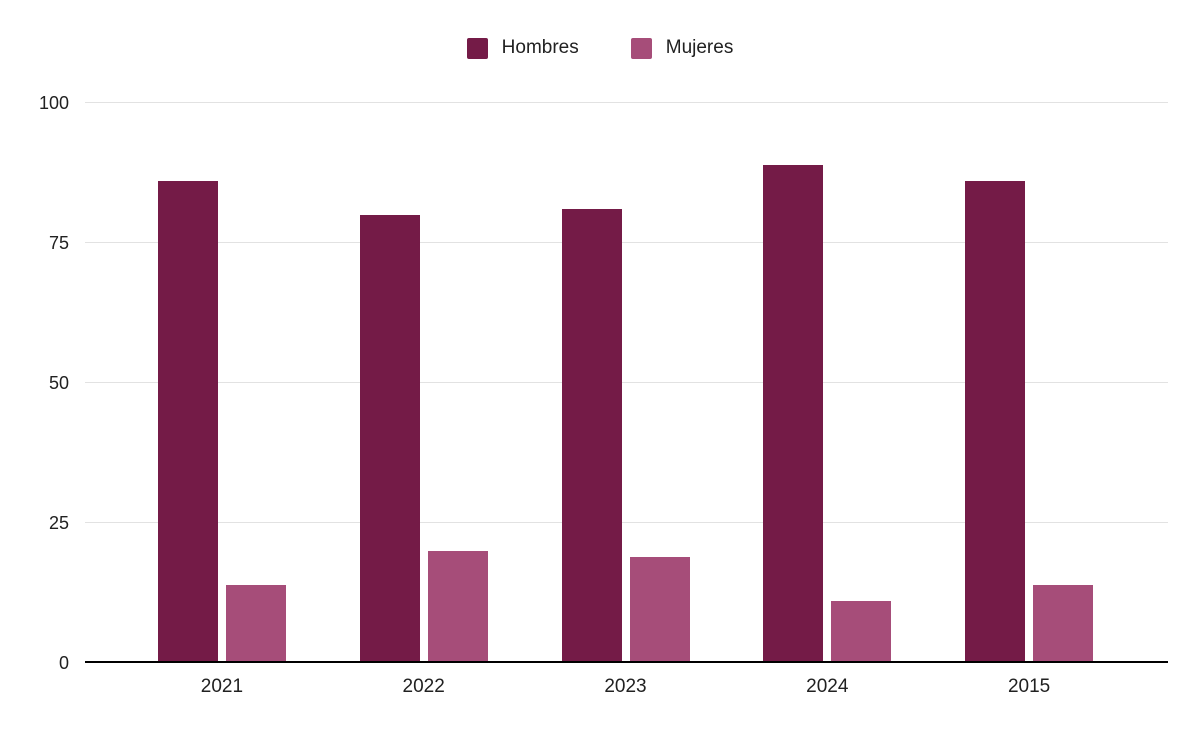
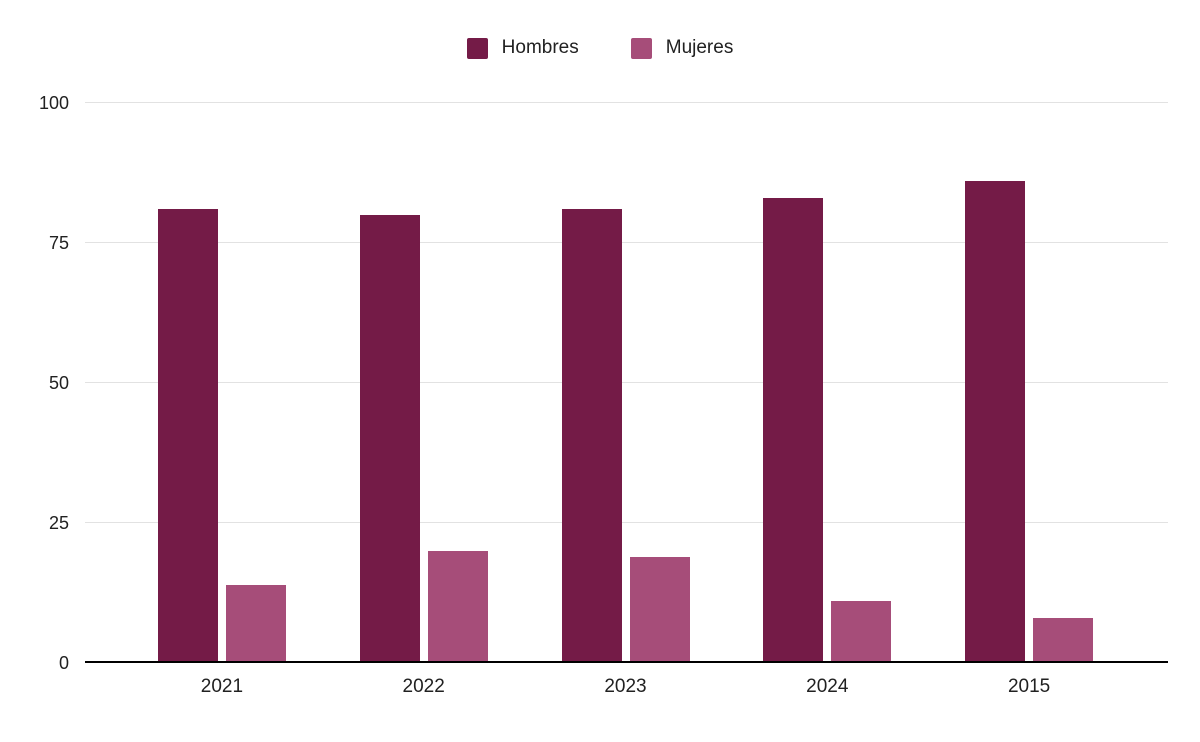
Hombres/2021: 86 -> 81
Hombres/2024: 89 -> 83
Mujeres/2015: 14 -> 8
